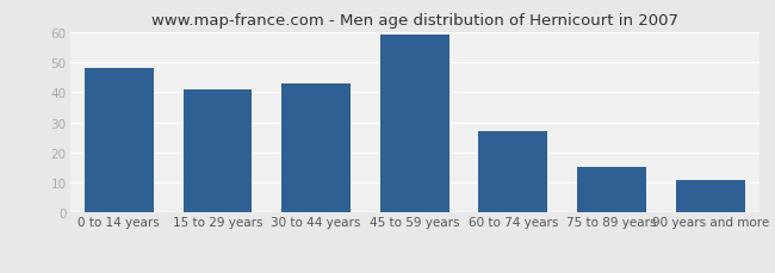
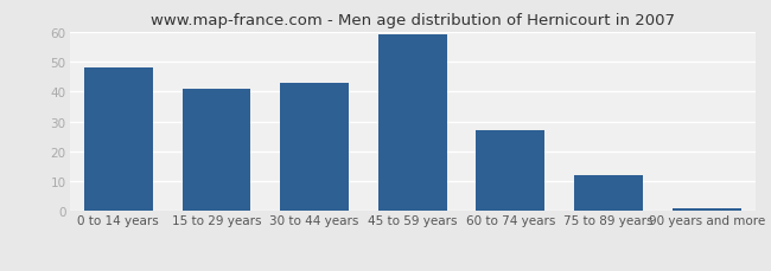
75 to 89 years: 15 -> 12
90 years and more: 11 -> 1
